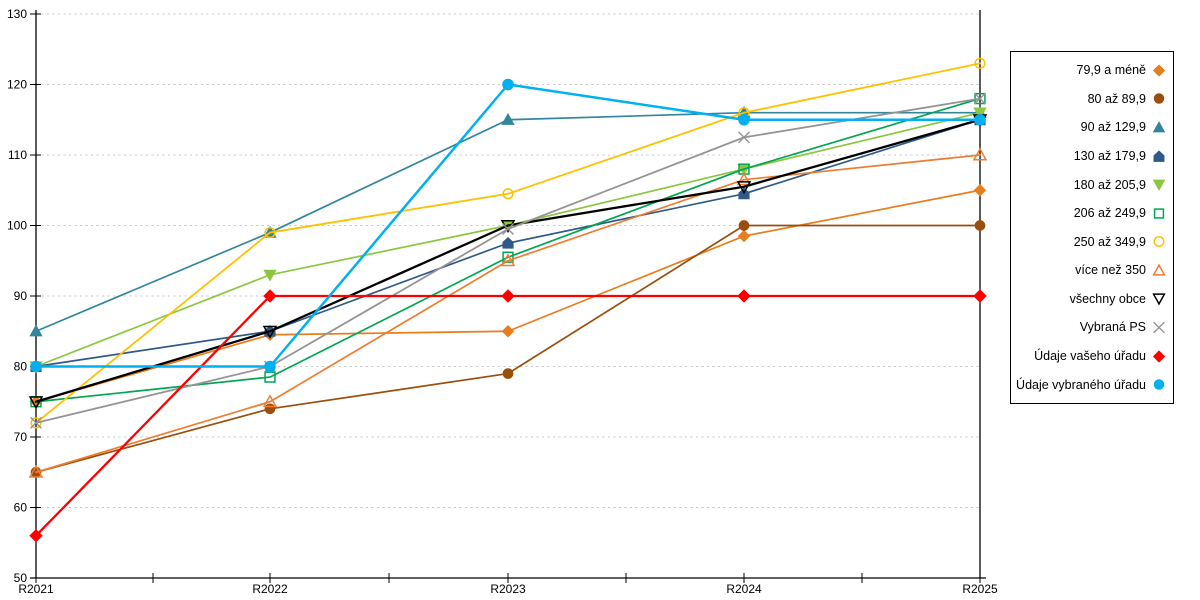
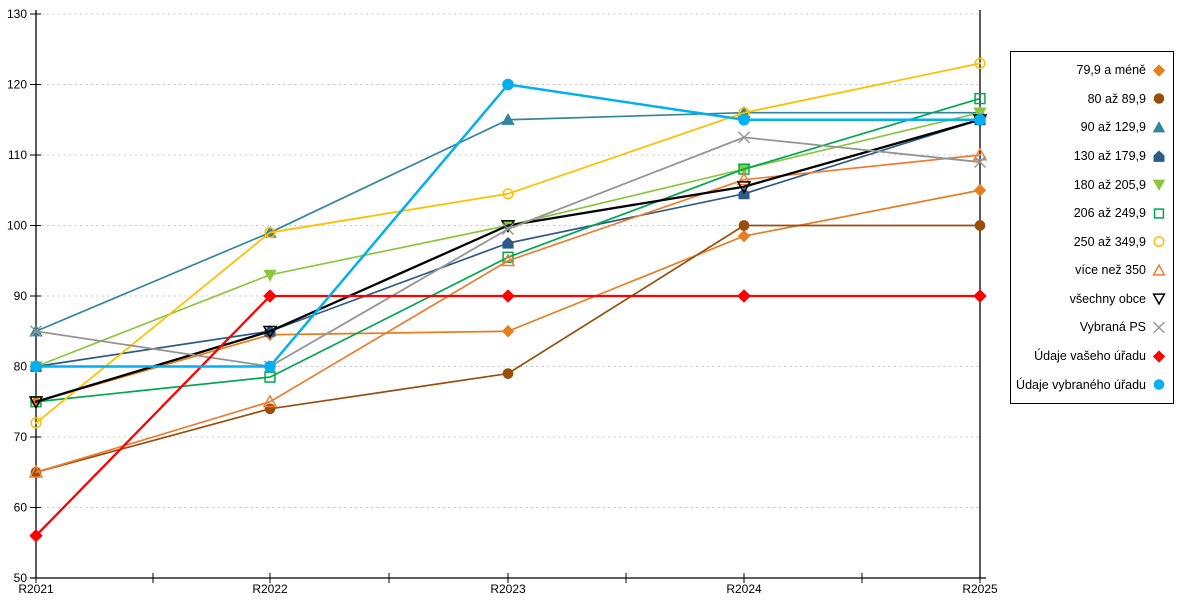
Vybraná PS/R2021: 72 -> 85
Vybraná PS/R2025: 118 -> 109
